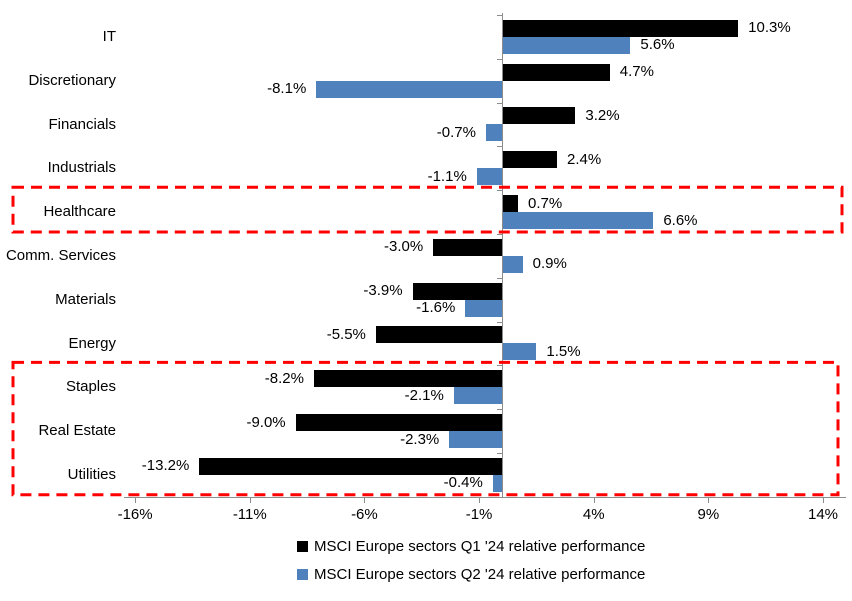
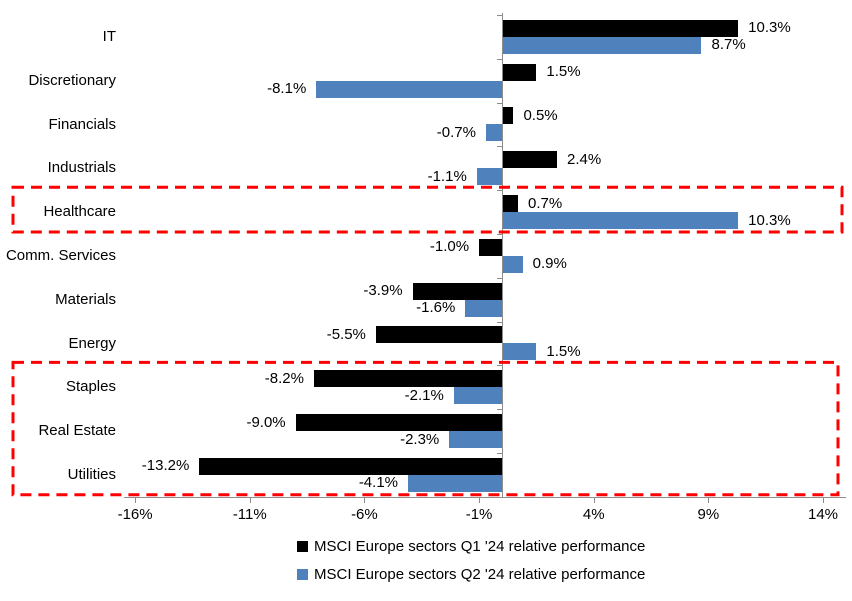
MSCI Europe sectors Q2 '24 relative performance/IT: 5.6% -> 8.7%
MSCI Europe sectors Q1 '24 relative performance/Discretionary: 4.7% -> 1.5%
MSCI Europe sectors Q1 '24 relative performance/Financials: 3.2% -> 0.5%
MSCI Europe sectors Q2 '24 relative performance/Healthcare: 6.6% -> 10.3%
MSCI Europe sectors Q1 '24 relative performance/Comm. Services: -3.0% -> -1.0%
MSCI Europe sectors Q2 '24 relative performance/Utilities: -0.4% -> -4.1%
